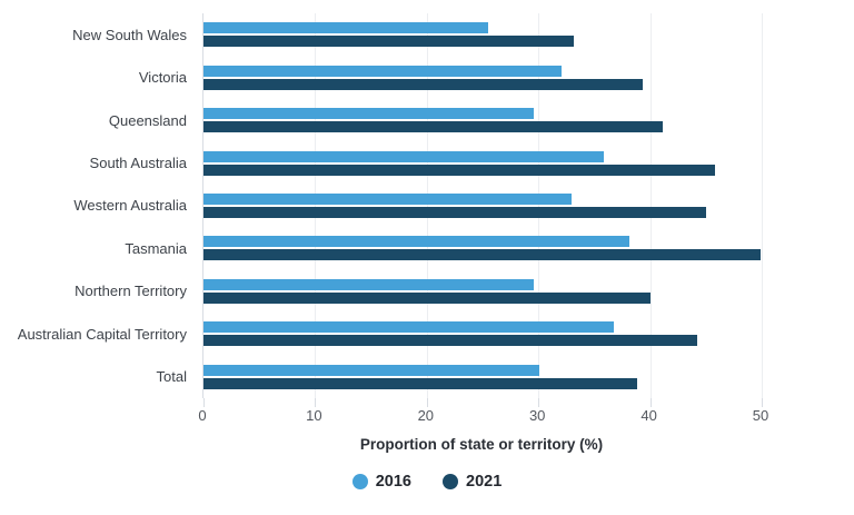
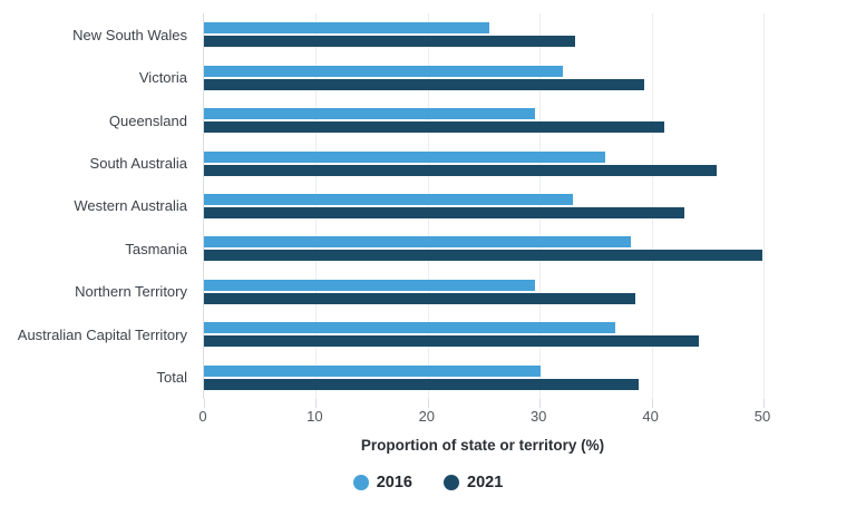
2021/Western Australia: 45 -> 43
2021/Northern Territory: 40 -> 38
